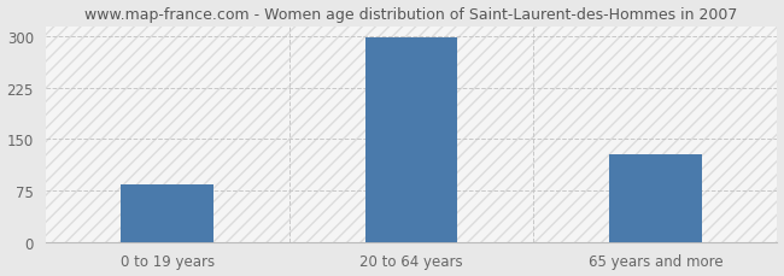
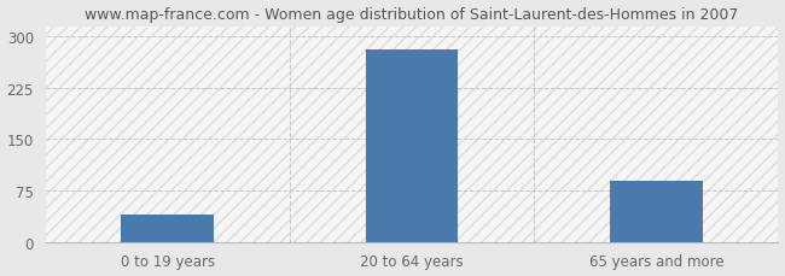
0 to 19 years: 83 -> 40
20 to 64 years: 298 -> 280
65 years and more: 128 -> 90
